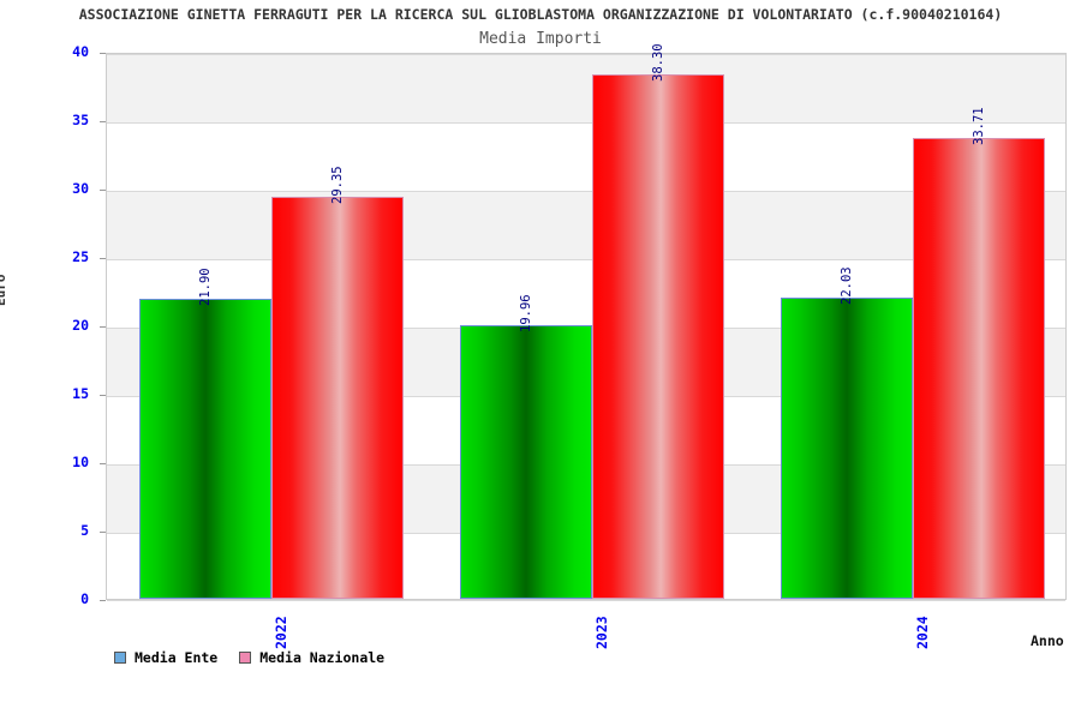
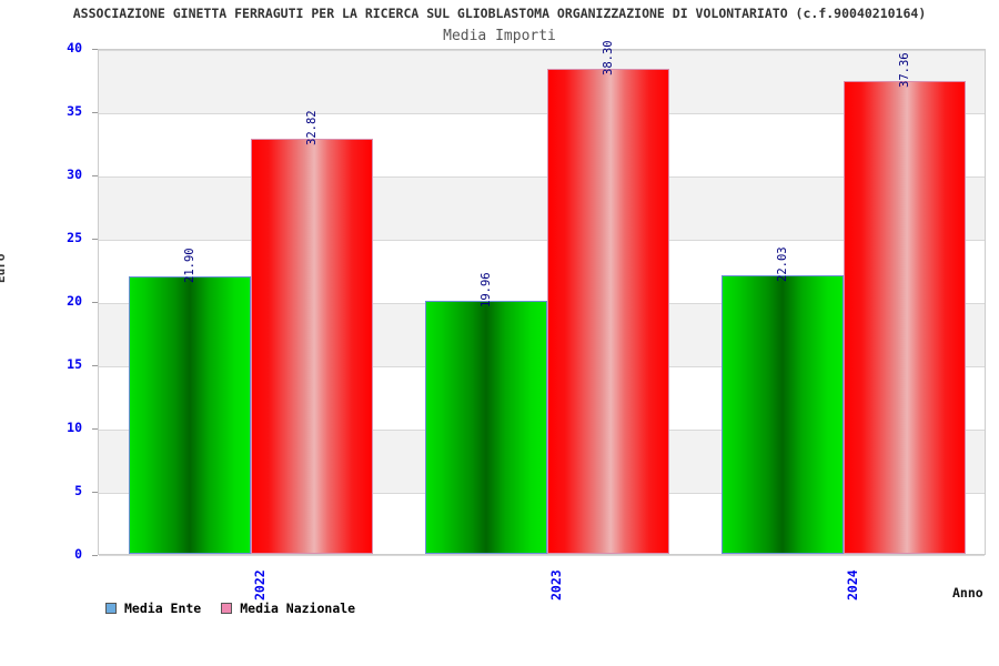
Media Nazionale/2022: 29.35 -> 32.82
Media Nazionale/2024: 33.71 -> 37.36
